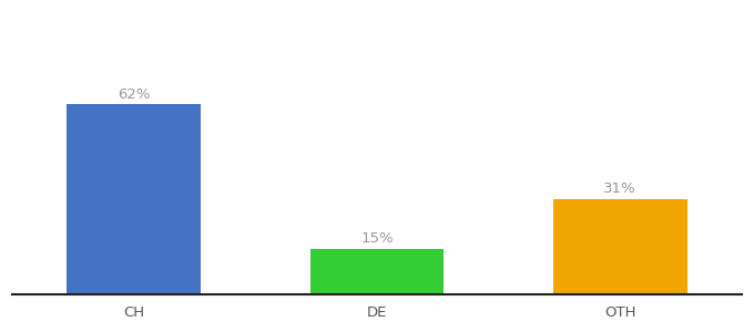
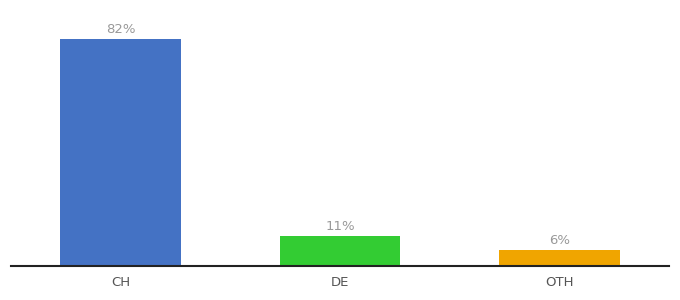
CH: 62% -> 82%
DE: 15% -> 11%
OTH: 31% -> 6%
